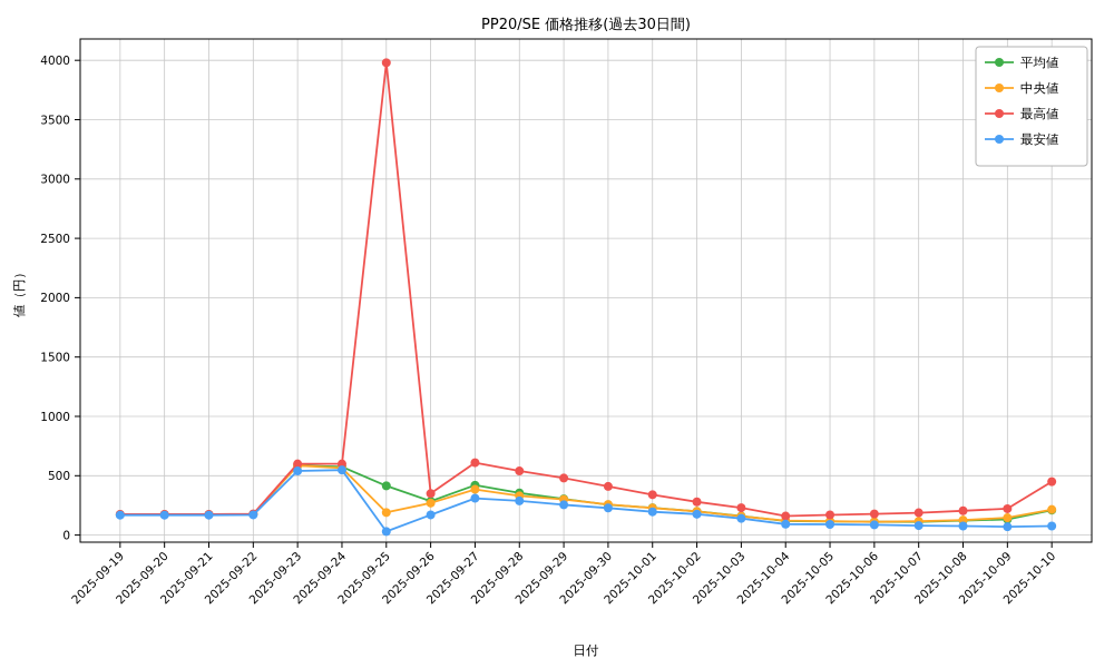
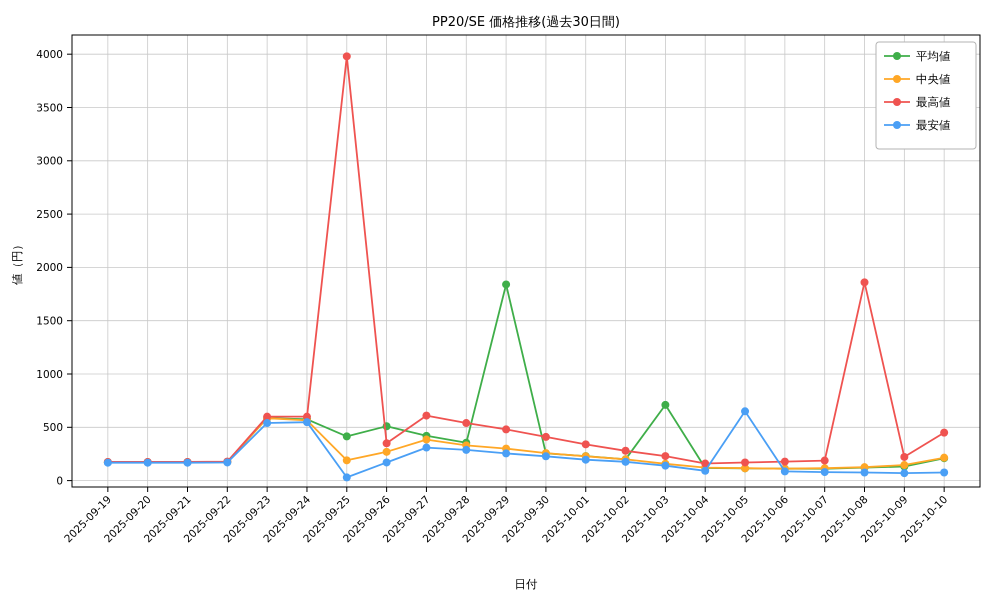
平均値/2025-09-26: 280 -> 510
平均値/2025-09-29: 300 -> 1840
平均値/2025-10-03: 160 -> 710
最安値/2025-10-05: 90 -> 650
最高値/2025-10-08: 200 -> 1860
